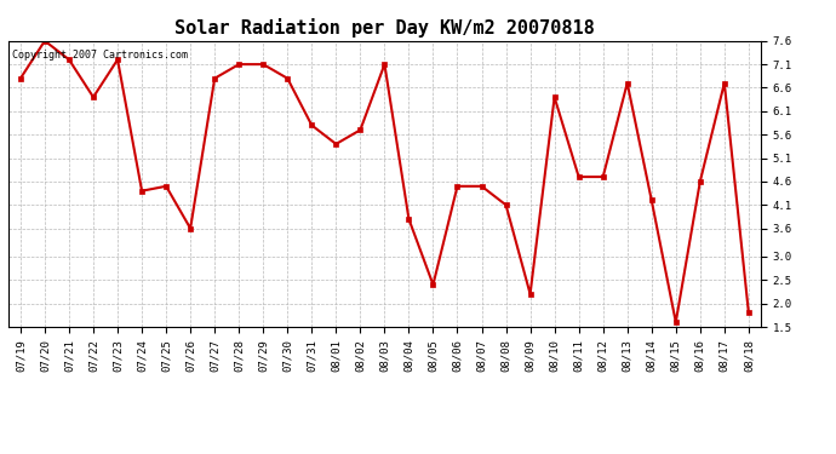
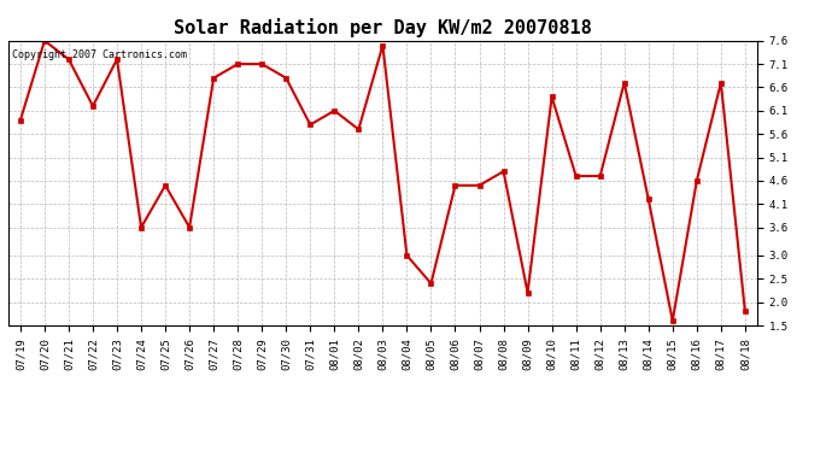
07/19: 6.8 -> 5.9
07/22: 6.4 -> 6.2
07/24: 4.4 -> 3.6
08/01: 5.4 -> 6.1
08/03: 7.1 -> 7.5
08/04: 3.8 -> 3.0
08/08: 4.1 -> 4.8
